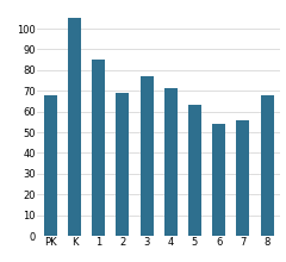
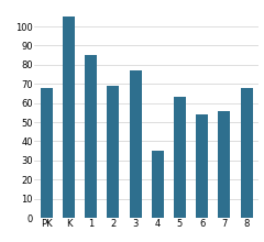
4: 71 -> 35
